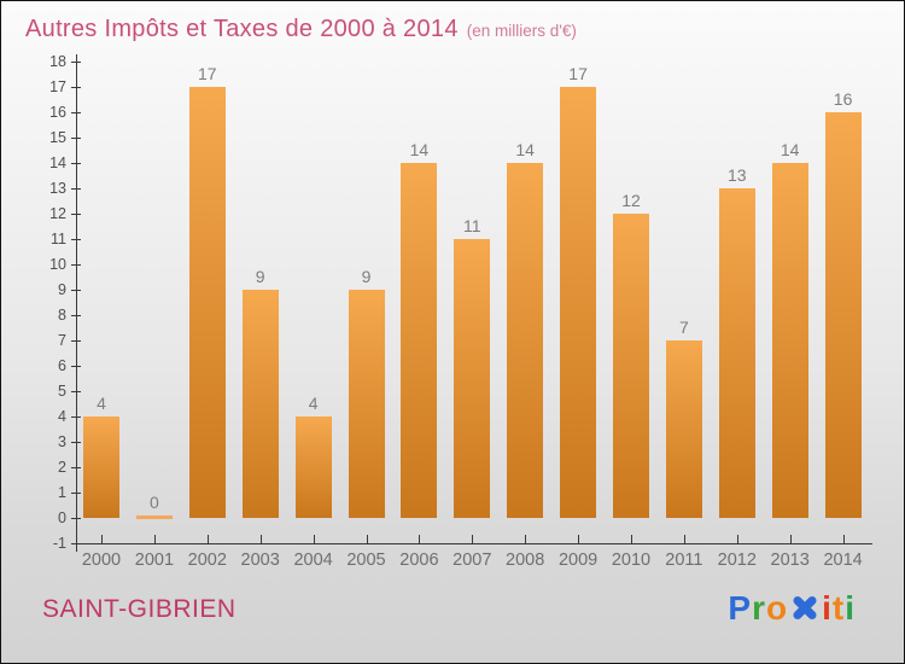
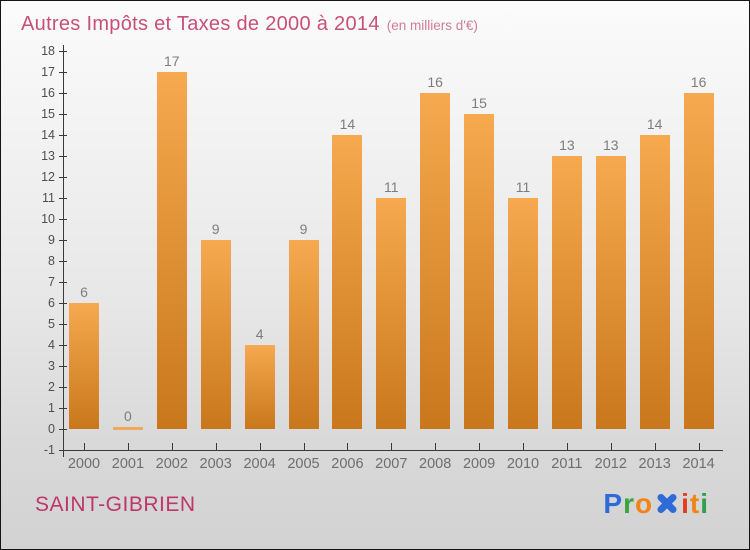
2000: 4 -> 6
2008: 14 -> 16
2009: 17 -> 15
2010: 12 -> 11
2011: 7 -> 13
